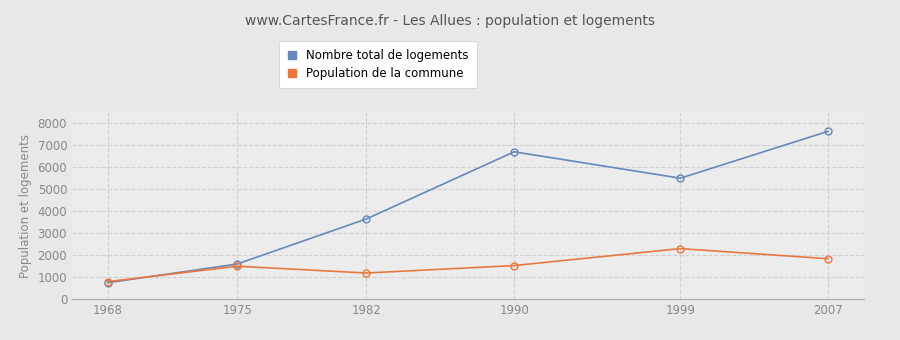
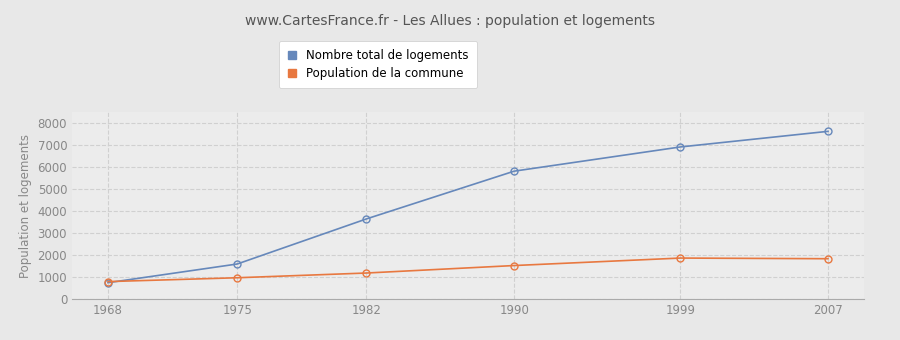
Population de la commune/1975: 1500 -> 980
Nombre total de logements/1990: 6700 -> 5820
Nombre total de logements/1999: 5500 -> 6920
Population de la commune/1999: 2300 -> 1870
